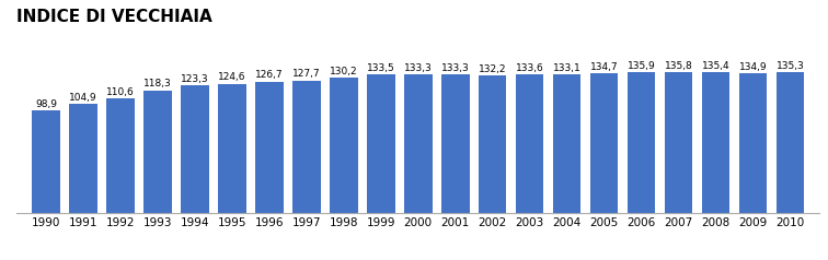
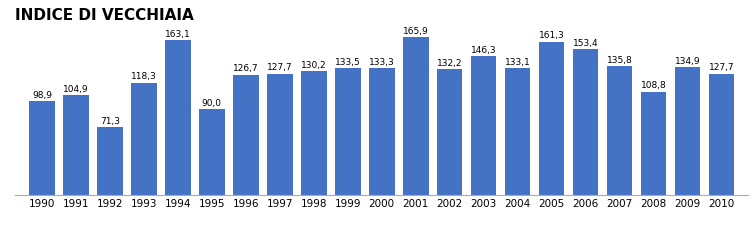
1992: 110,6 -> 71,3
1994: 123,3 -> 163,1
1995: 124,6 -> 90,0
2001: 133,3 -> 165,9
2003: 133,6 -> 146,3
2005: 134,7 -> 161,3
2006: 135,9 -> 153,4
2008: 135,4 -> 108,8
2010: 135,3 -> 127,7
